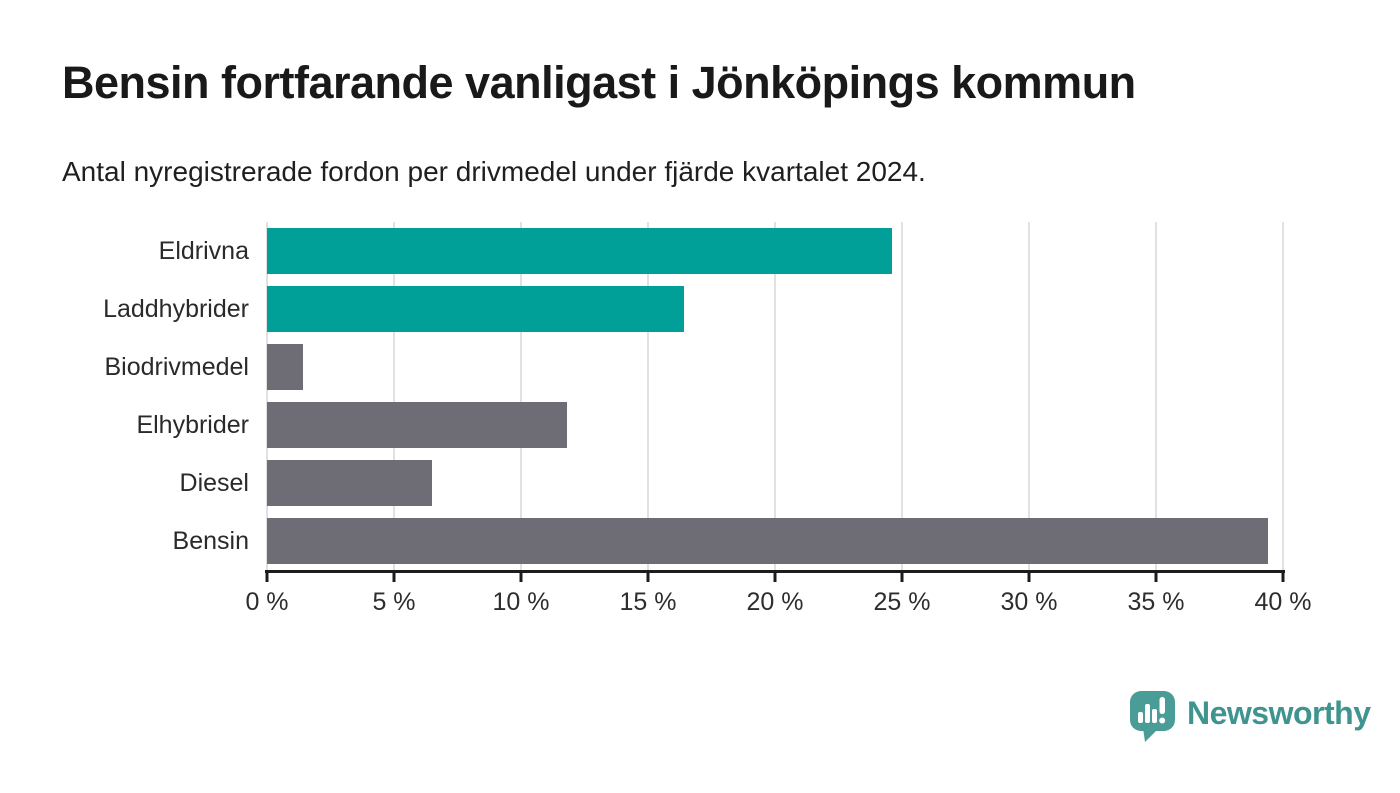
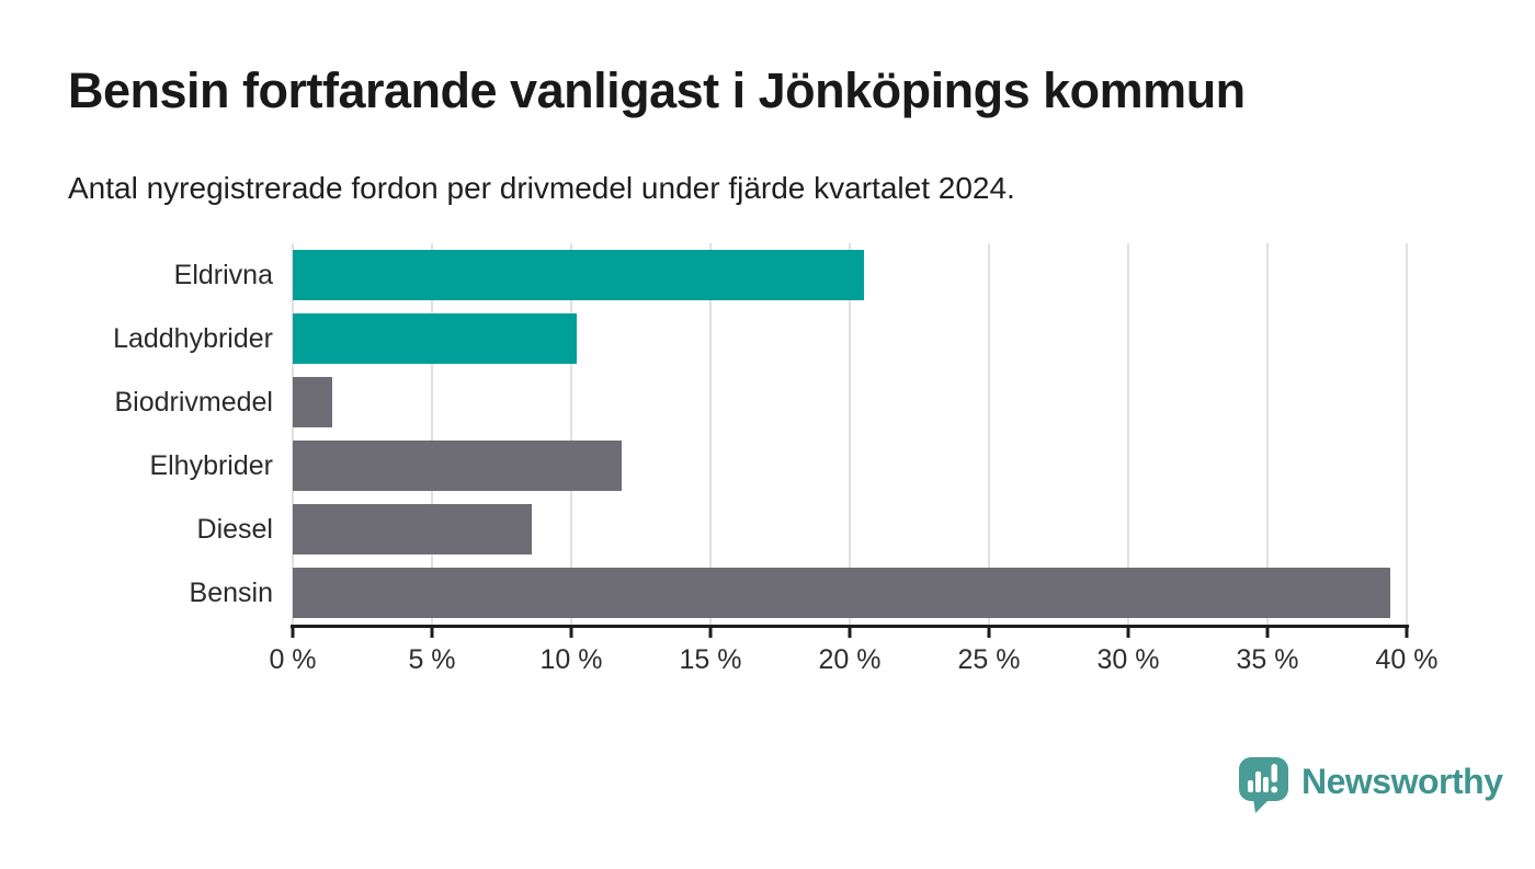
Eldrivna: 24.6% -> 20.5%
Laddhybrider: 16.4% -> 10.2%
Diesel: 6.5% -> 8.6%
